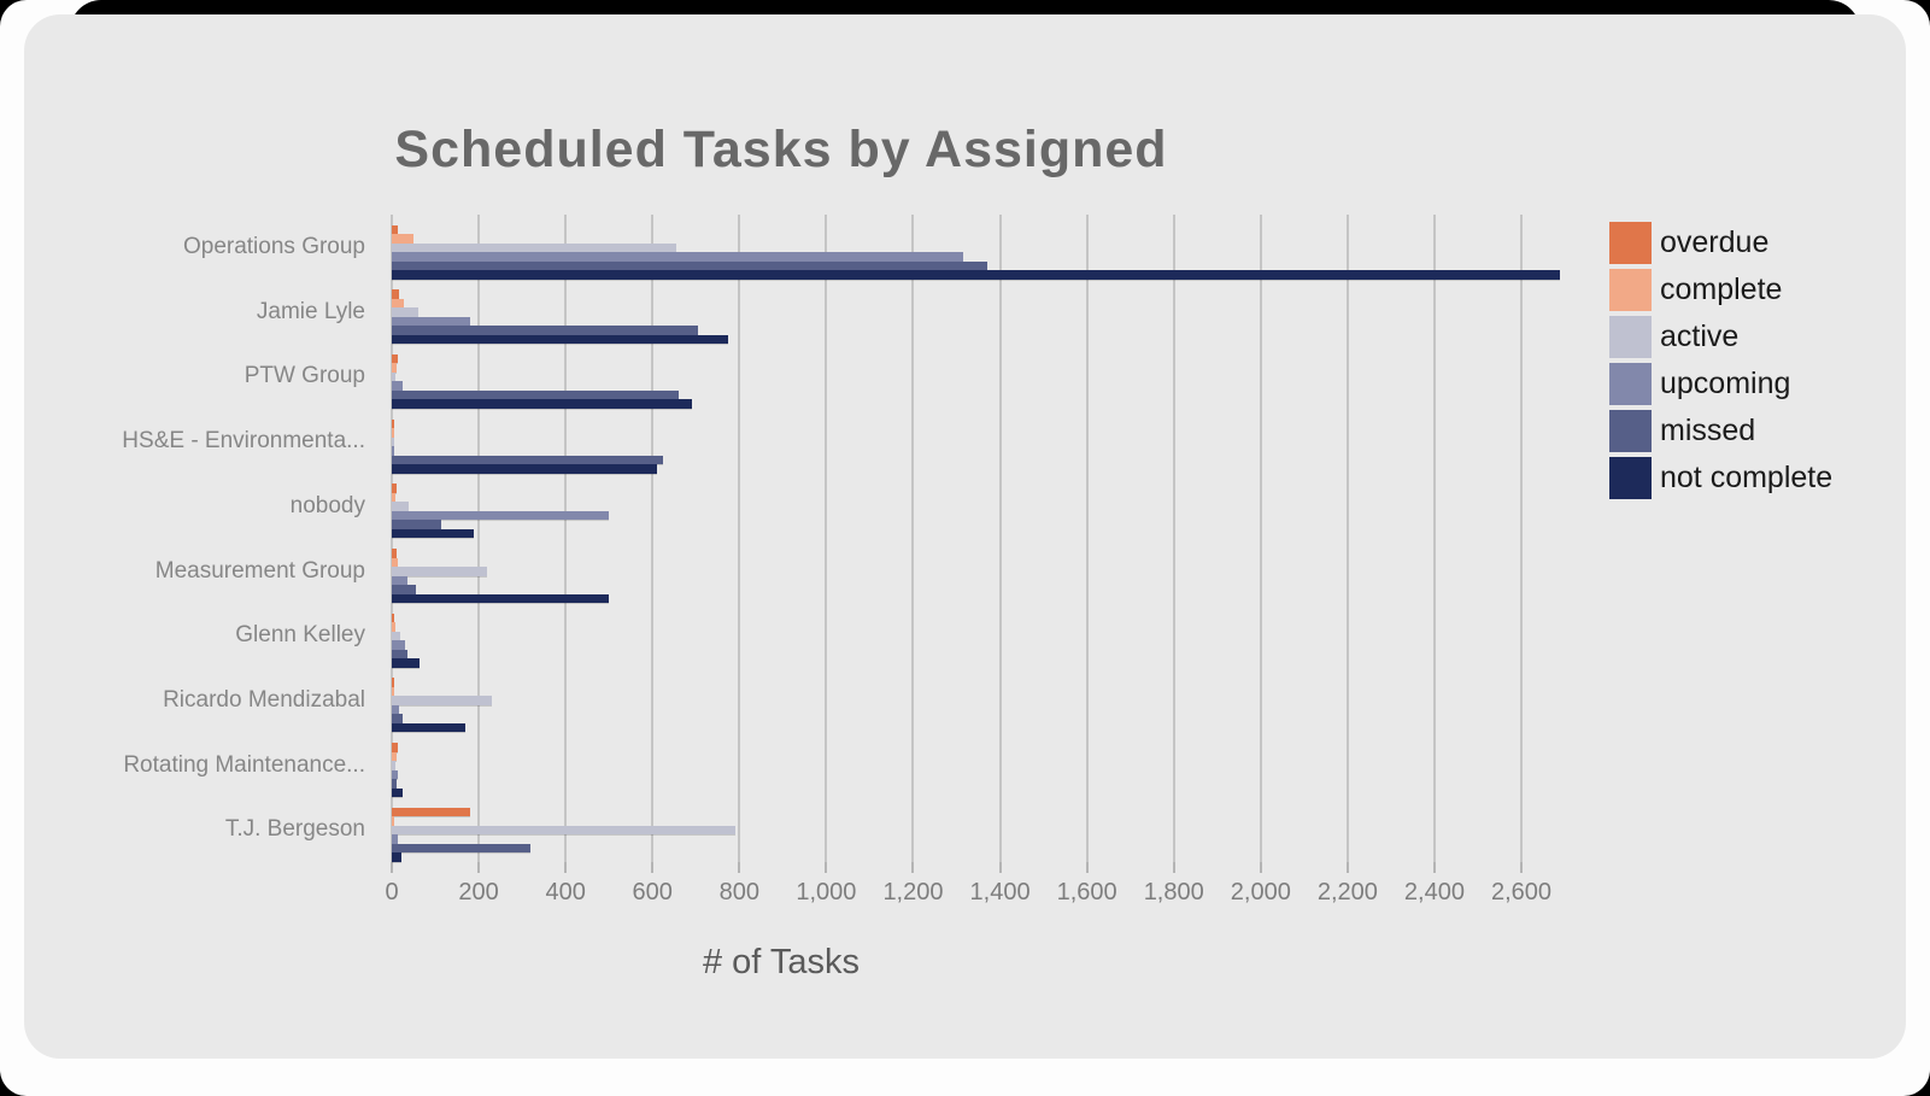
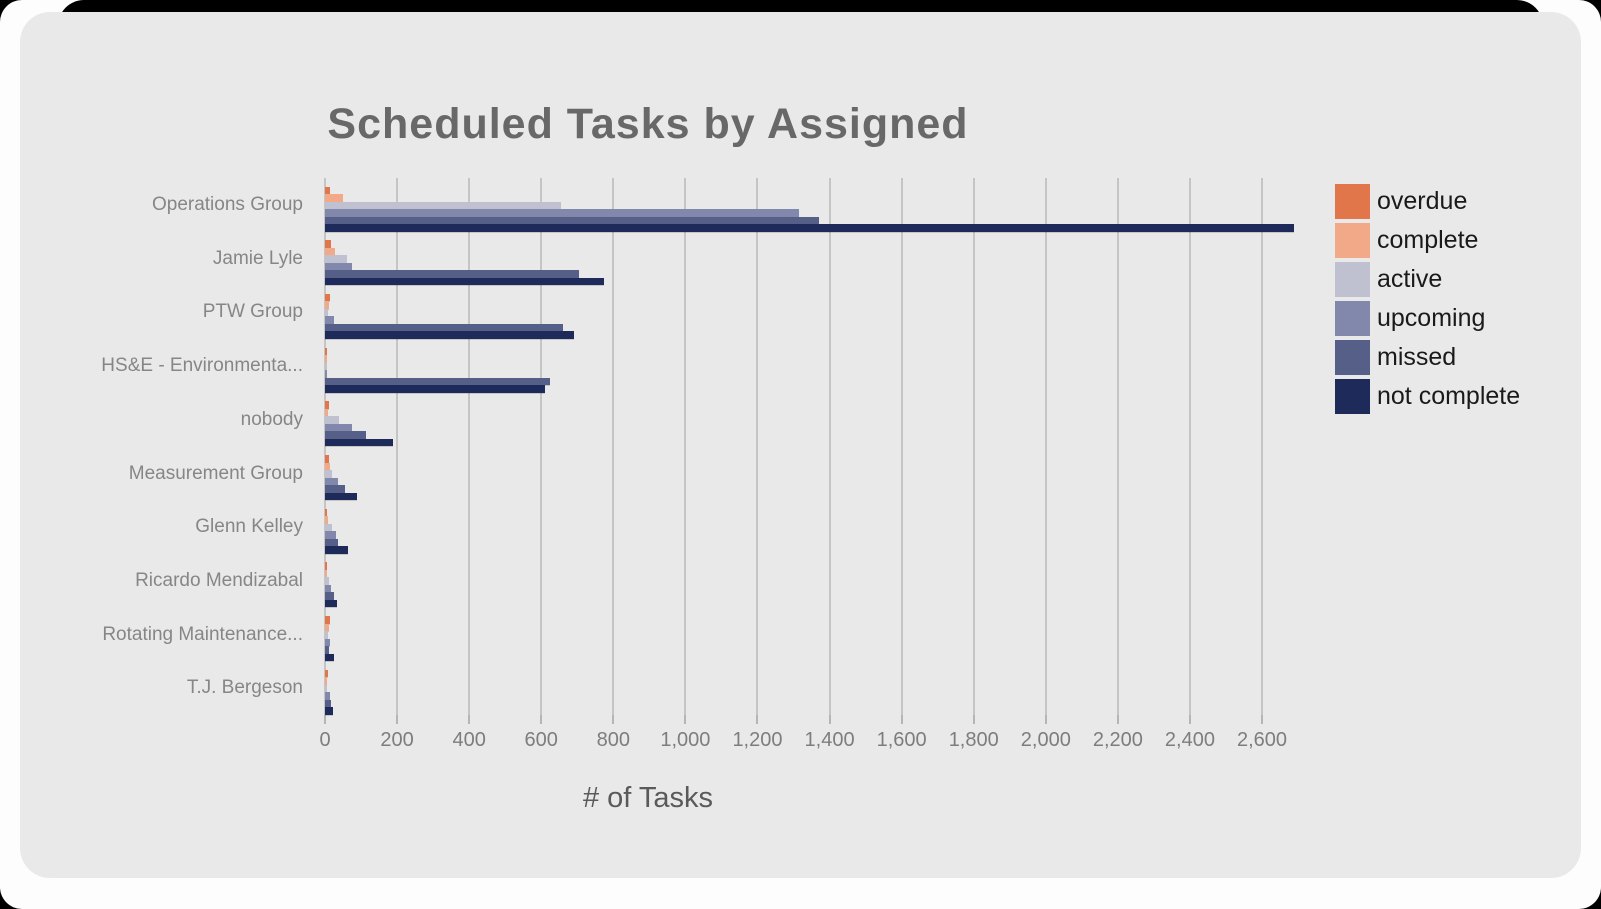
upcoming/Jamie Lyle: 180 -> 80
upcoming/nobody: 500 -> 80
active/Measurement Group: 220 -> 20
not complete/Measurement Group: 500 -> 90
active/Ricardo Mendizabal: 230 -> 10
not complete/Ricardo Mendizabal: 170 -> 30
overdue/T.J. Bergeson: 180 -> 10
active/T.J. Bergeson: 790 -> 10
missed/T.J. Bergeson: 320 -> 20
